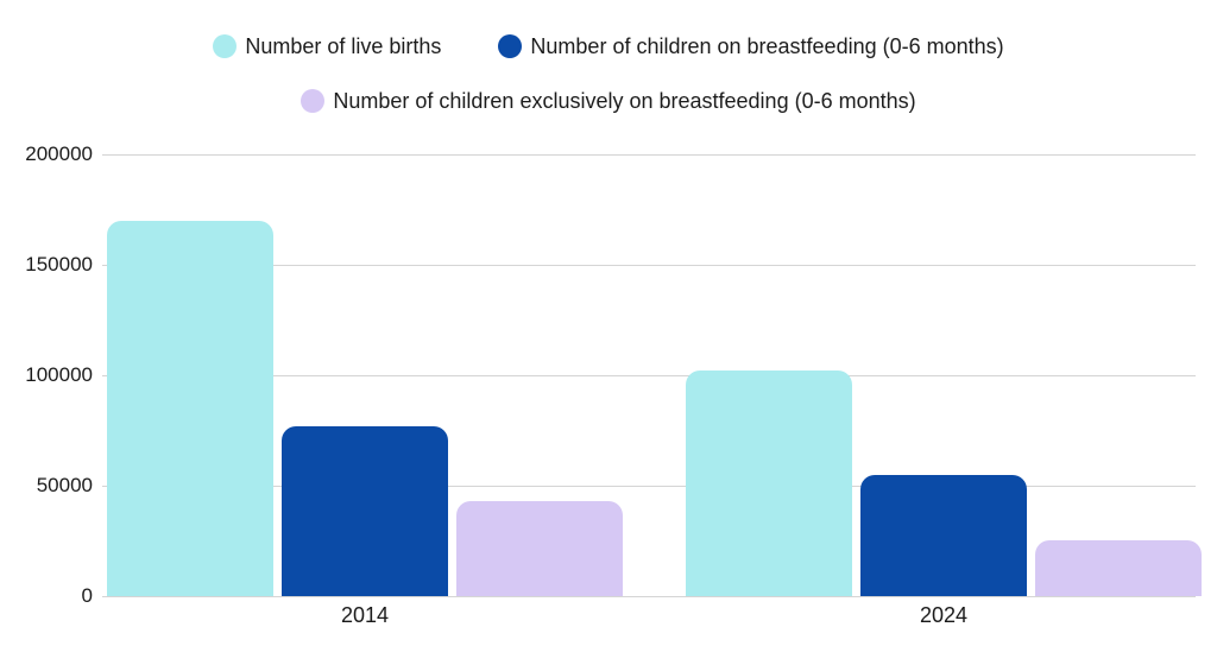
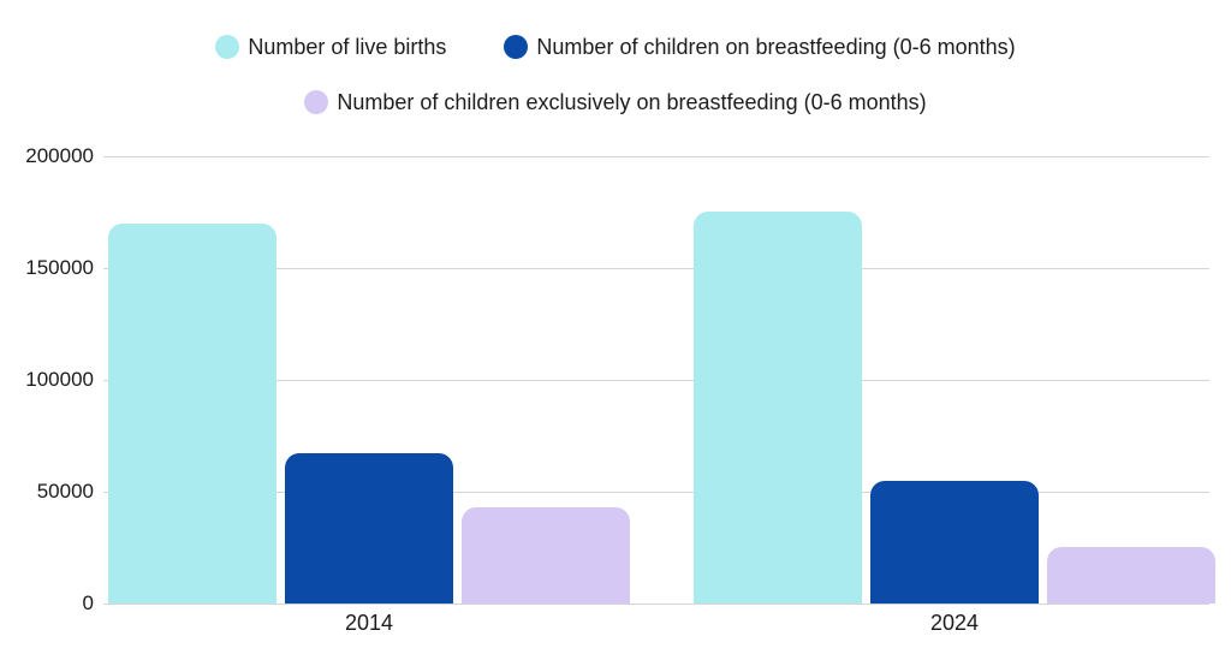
Number of children on breastfeeding (0-6 months)/2014: 77000 -> 67000
Number of live births/2024: 102000 -> 175000
